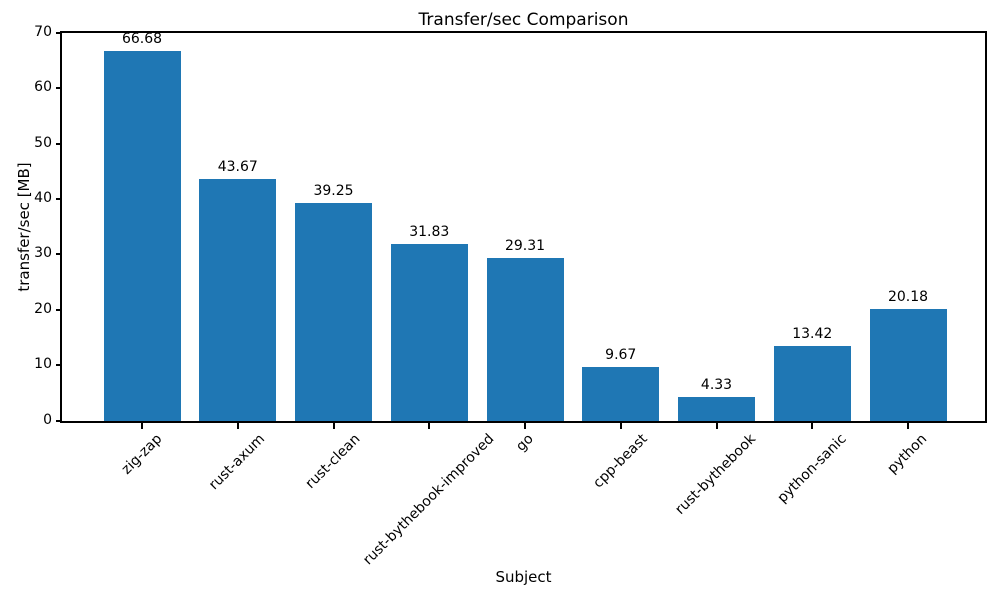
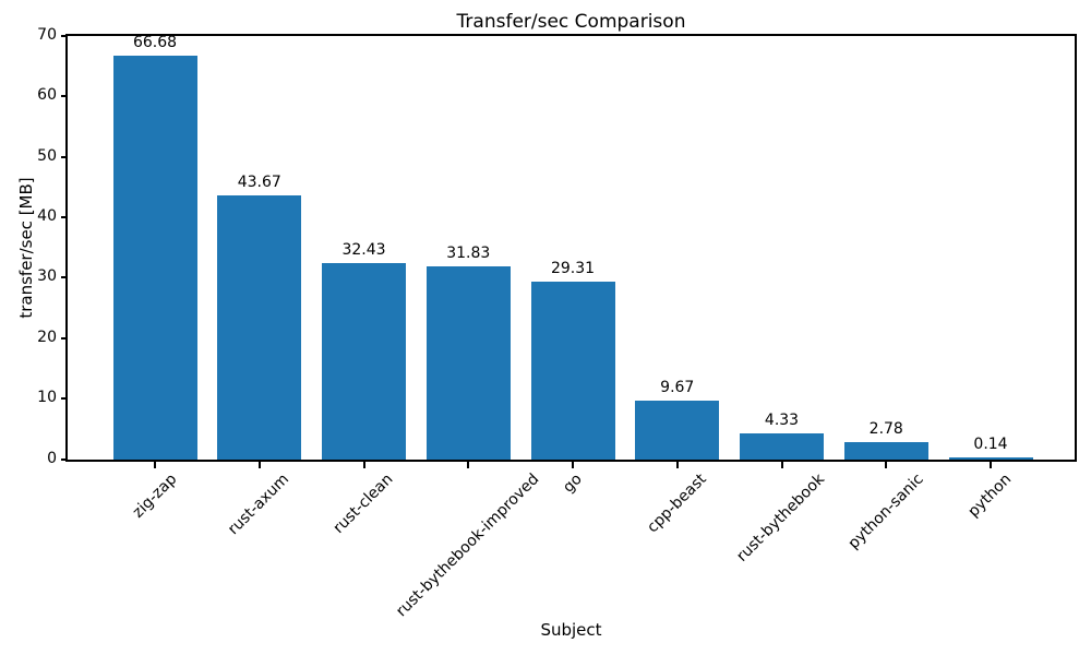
rust-clean: 39.25 -> 32.43
python-sanic: 13.42 -> 2.78
python: 20.18 -> 0.14
